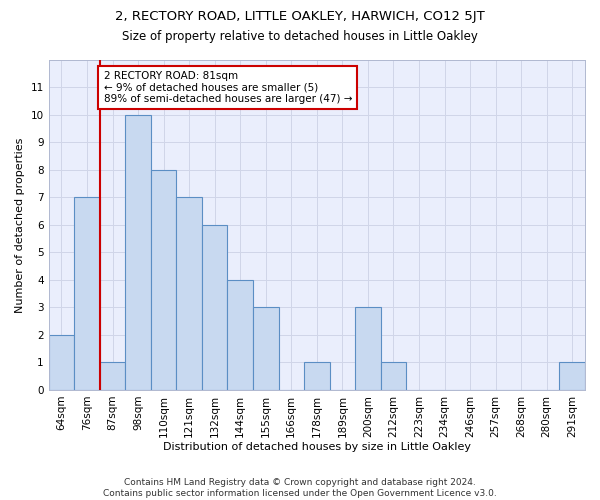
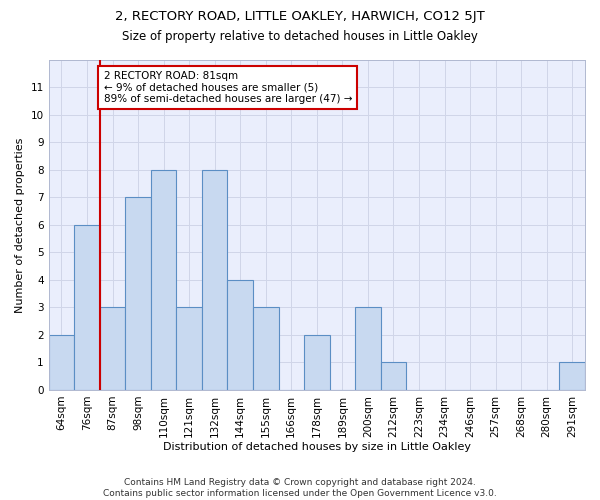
76sqm: 7 -> 6
87sqm: 1 -> 3
98sqm: 10 -> 7
121sqm: 7 -> 3
132sqm: 6 -> 8
178sqm: 1 -> 2
